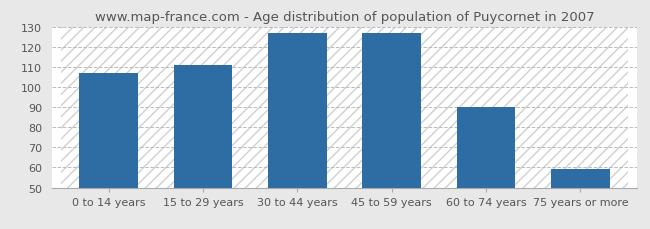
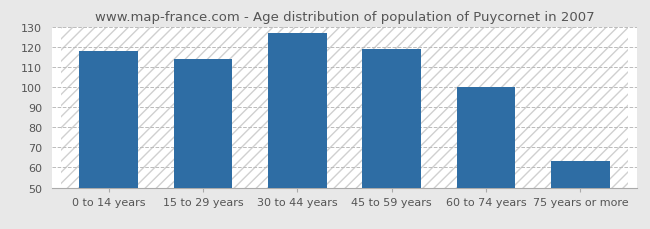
0 to 14 years: 107 -> 118
15 to 29 years: 111 -> 114
45 to 59 years: 127 -> 119
60 to 74 years: 90 -> 100
75 years or more: 59 -> 63
